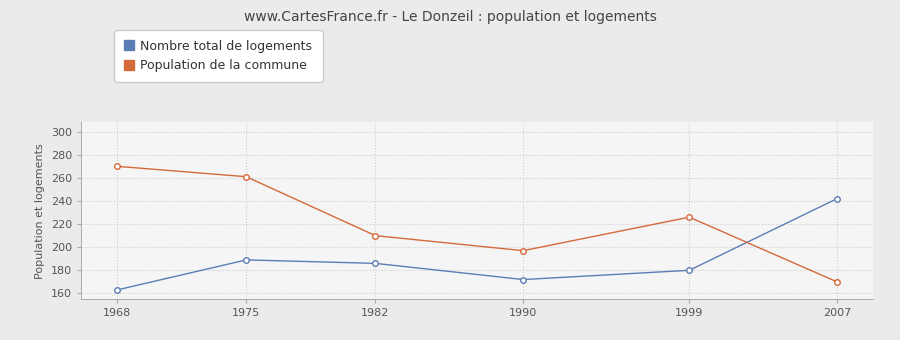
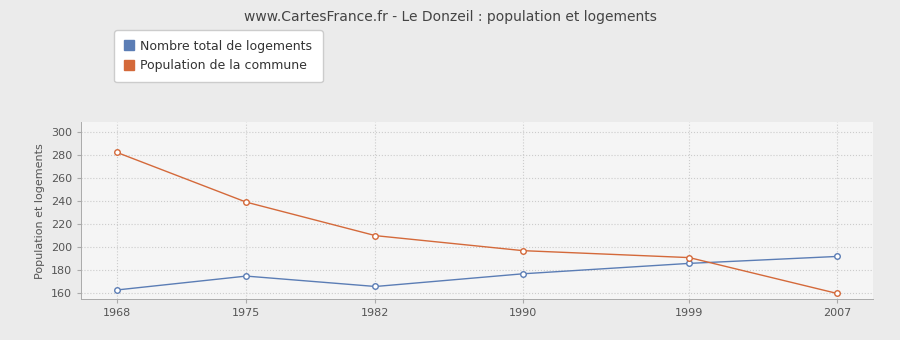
Population de la commune/1968: 270 -> 282
Nombre total de logements/1975: 189 -> 175
Population de la commune/1975: 261 -> 239
Nombre total de logements/1982: 186 -> 166
Nombre total de logements/1990: 172 -> 177
Nombre total de logements/1999: 180 -> 186
Population de la commune/1999: 226 -> 191
Nombre total de logements/2007: 242 -> 192
Population de la commune/2007: 170 -> 160
